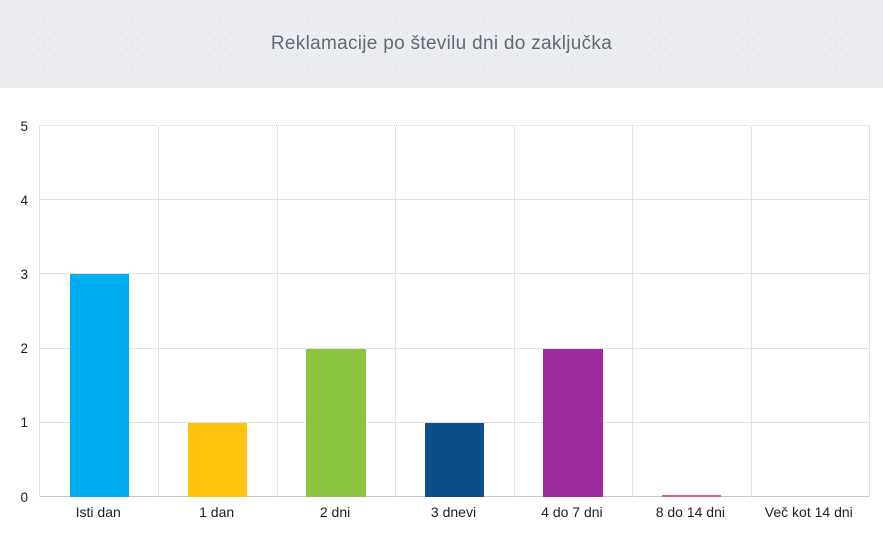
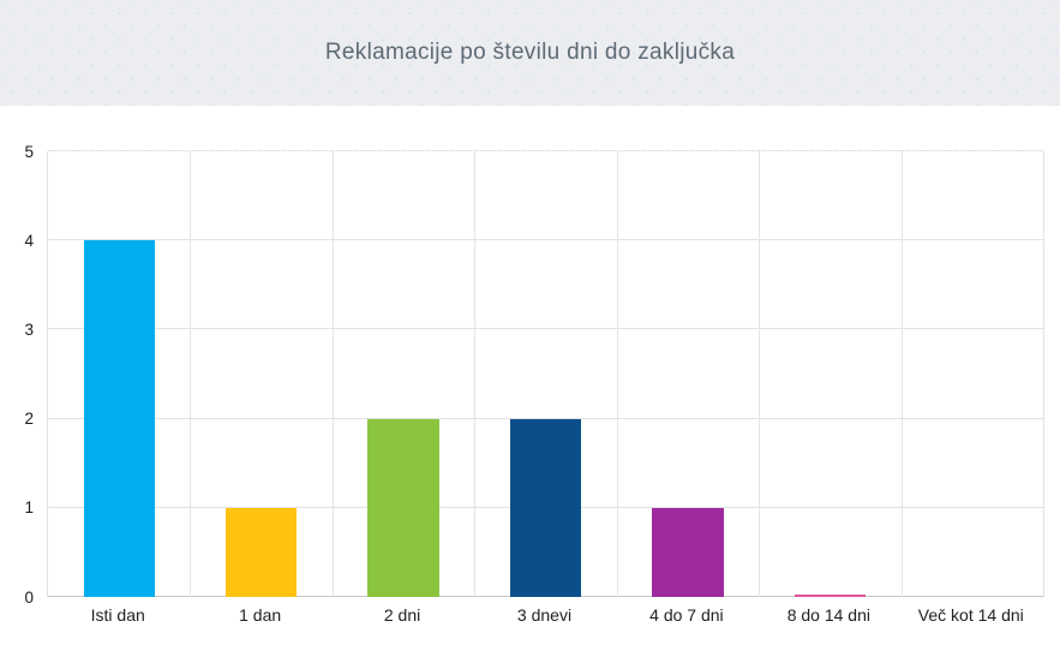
Isti dan: 3 -> 4
3 dnevi: 1 -> 2
4 do 7 dni: 2 -> 1
